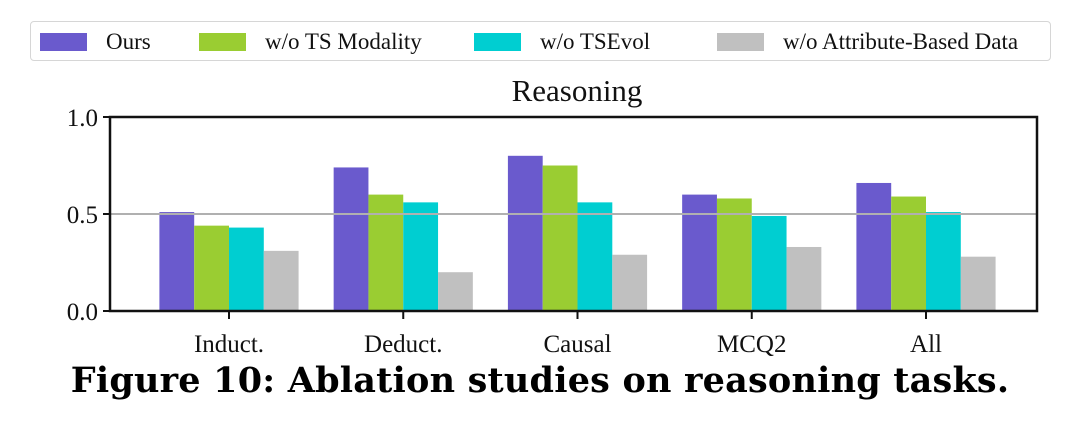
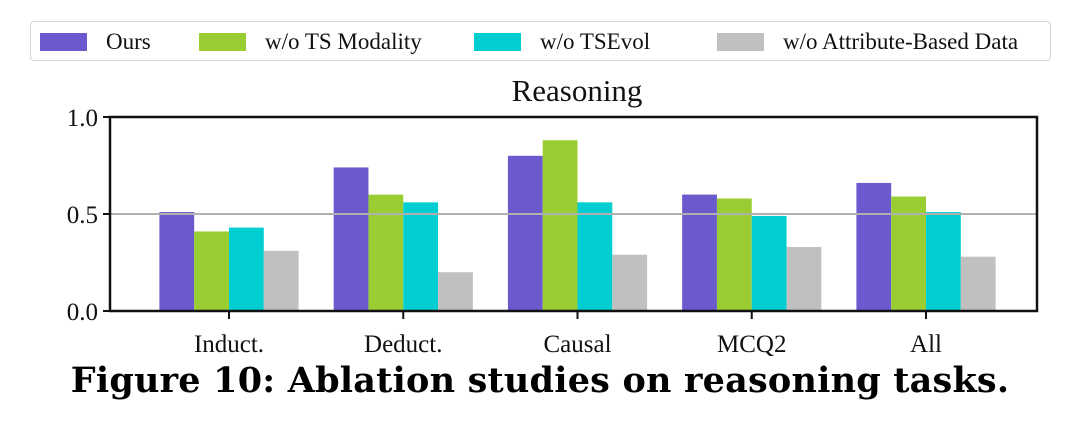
w/o TS Modality/Induct.: 0.44 -> 0.41
w/o TS Modality/Causal: 0.75 -> 0.88
